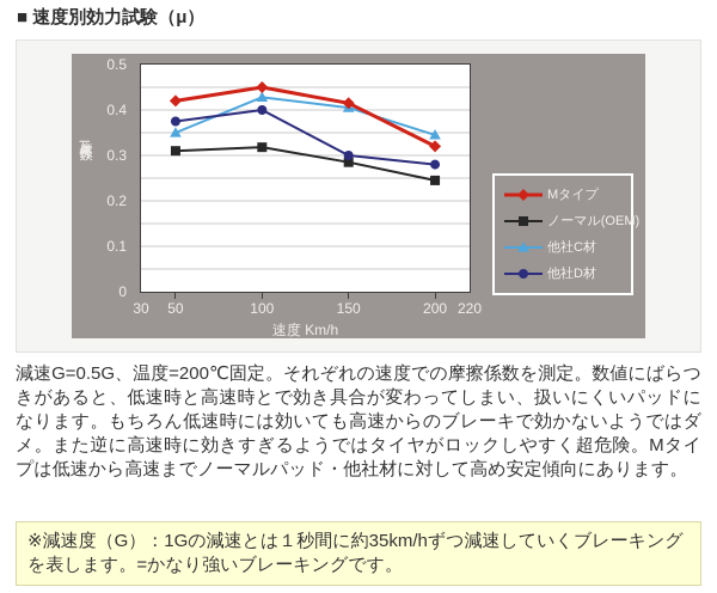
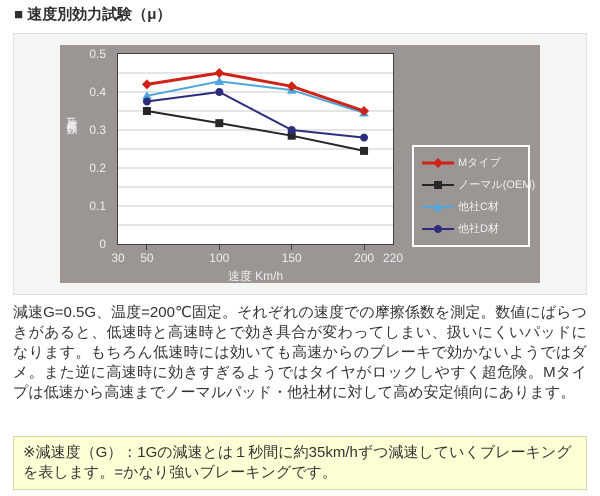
ノーマル(OEM)/50: 0.31 -> 0.35
他社C材/50: 0.35 -> 0.39
Mタイプ/200: 0.32 -> 0.35
